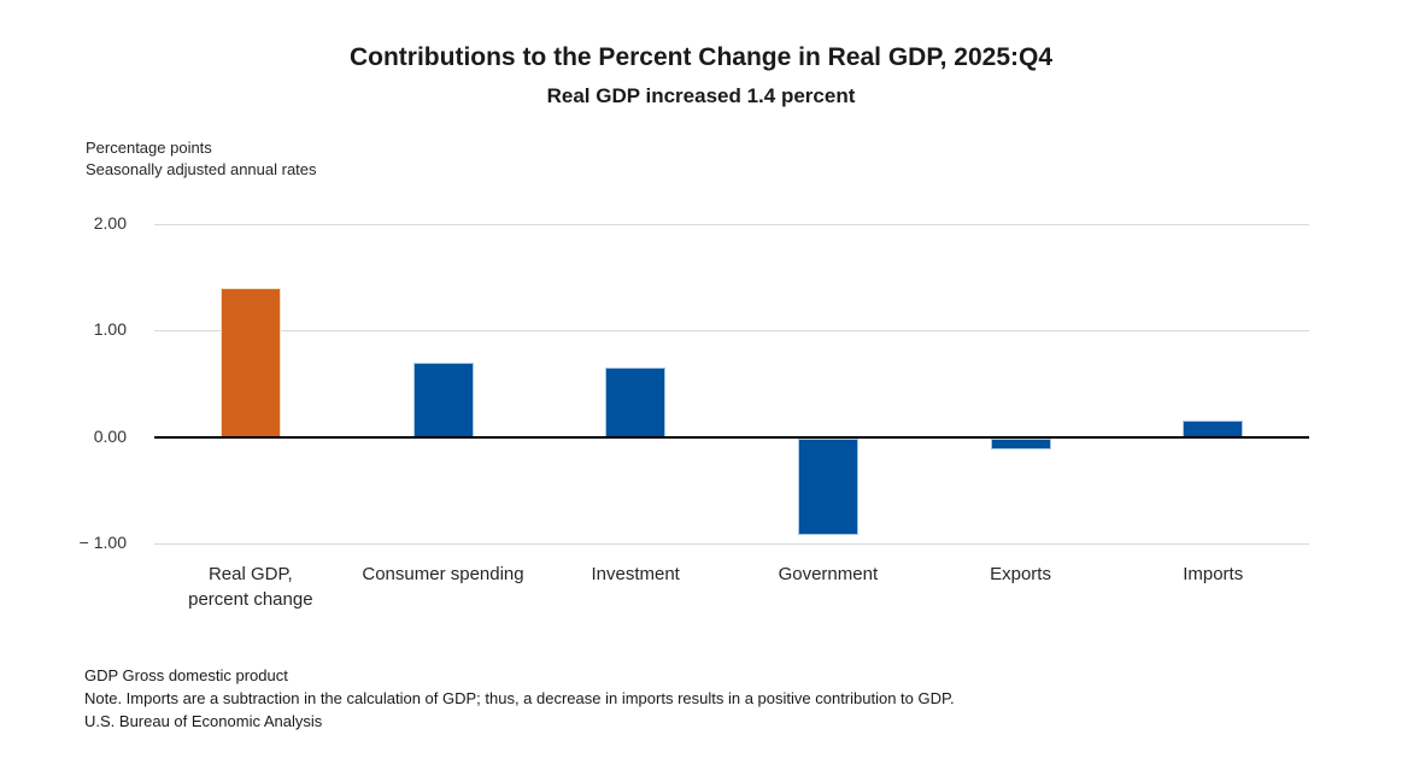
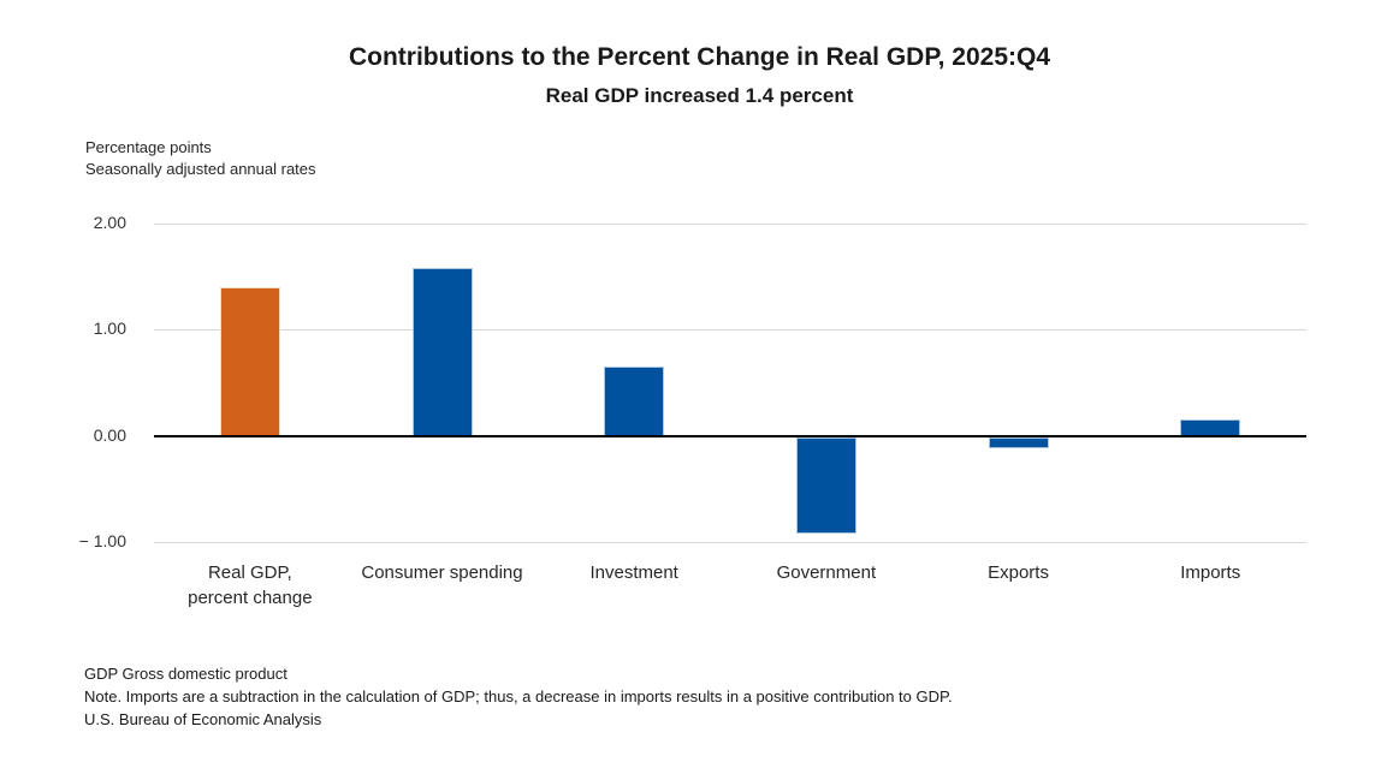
Consumer spending: 0.7 -> 1.6
